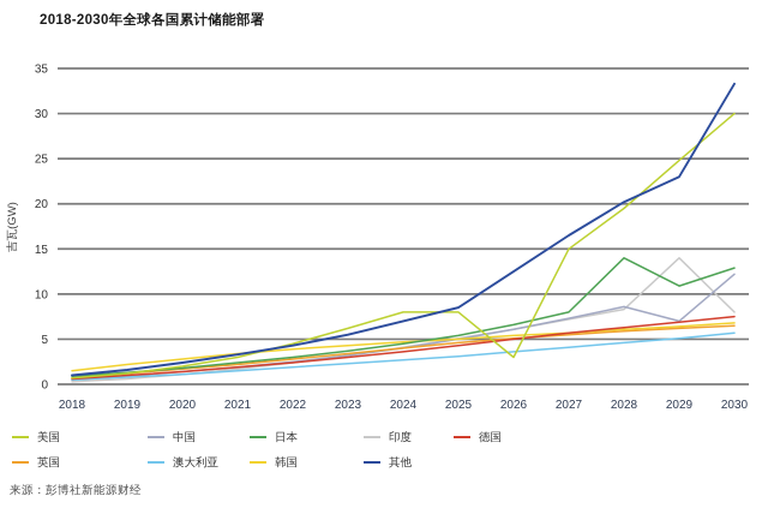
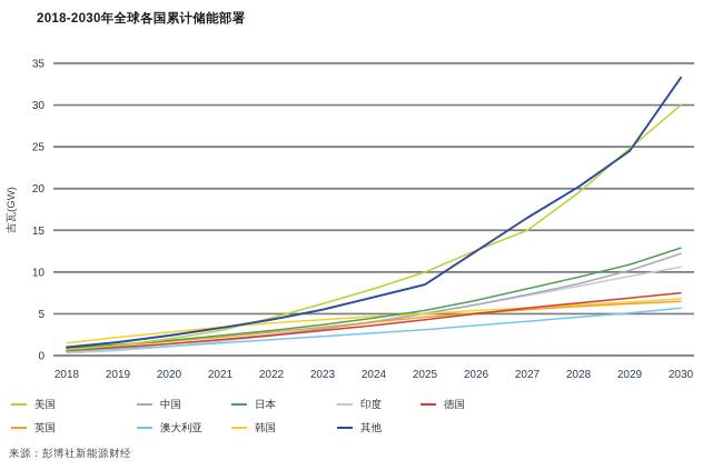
美国/2025: 8 -> 10
美国/2026: 3 -> 13
日本/2028: 14 -> 9
中国/2029: 7 -> 10
印度/2029: 14 -> 10
其他/2029: 23 -> 24
印度/2030: 8 -> 11
